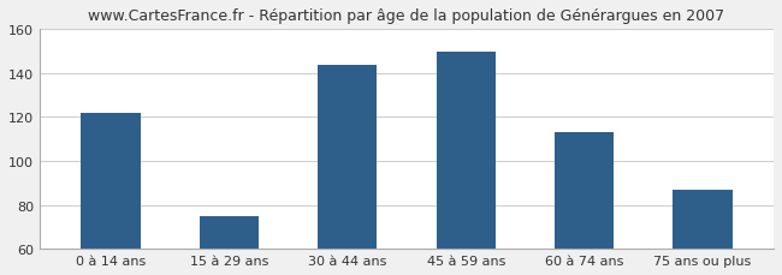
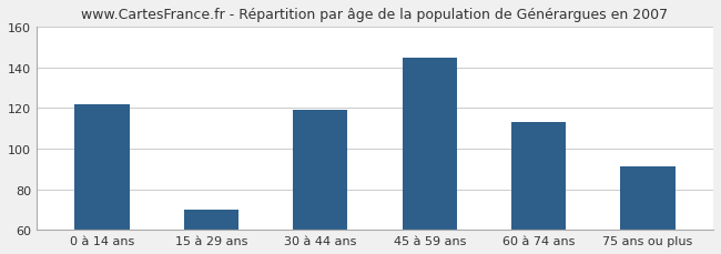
15 à 29 ans: 75 -> 70
30 à 44 ans: 144 -> 119
45 à 59 ans: 150 -> 145
75 ans ou plus: 87 -> 91
